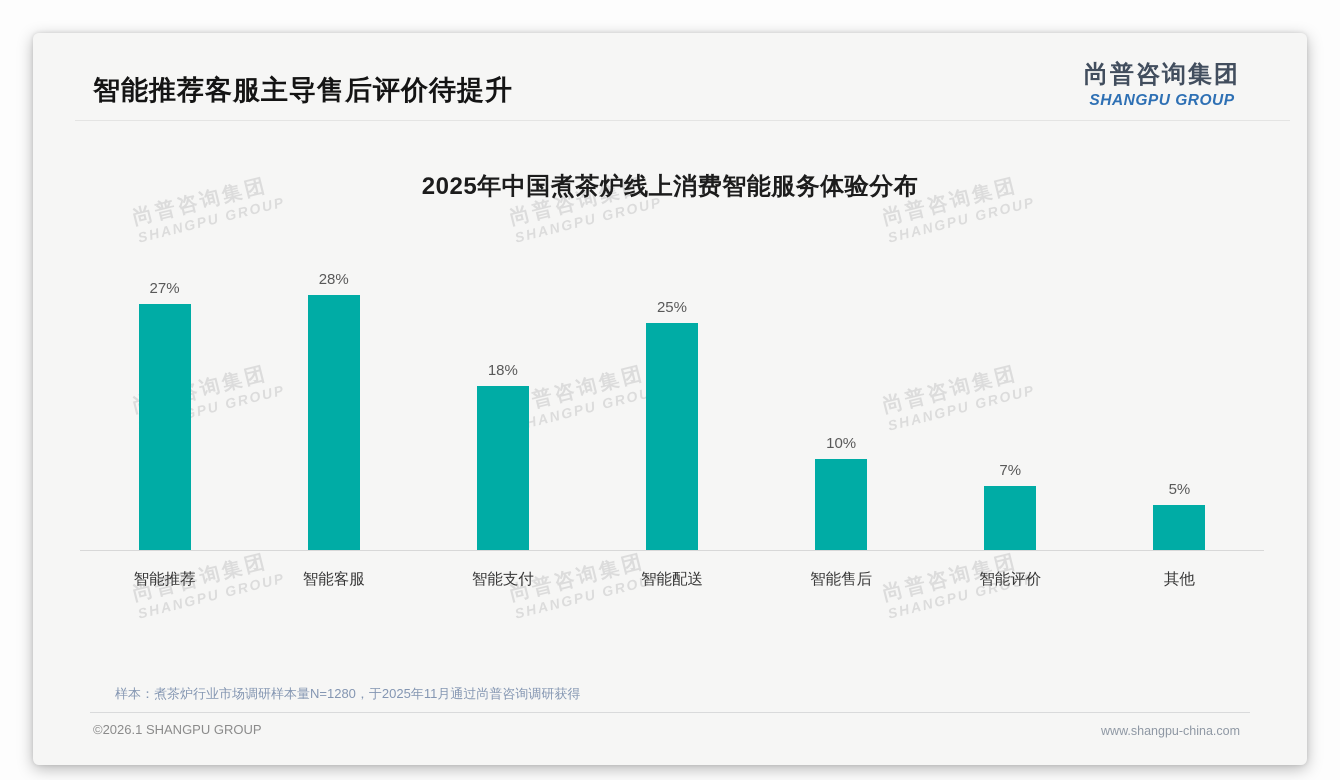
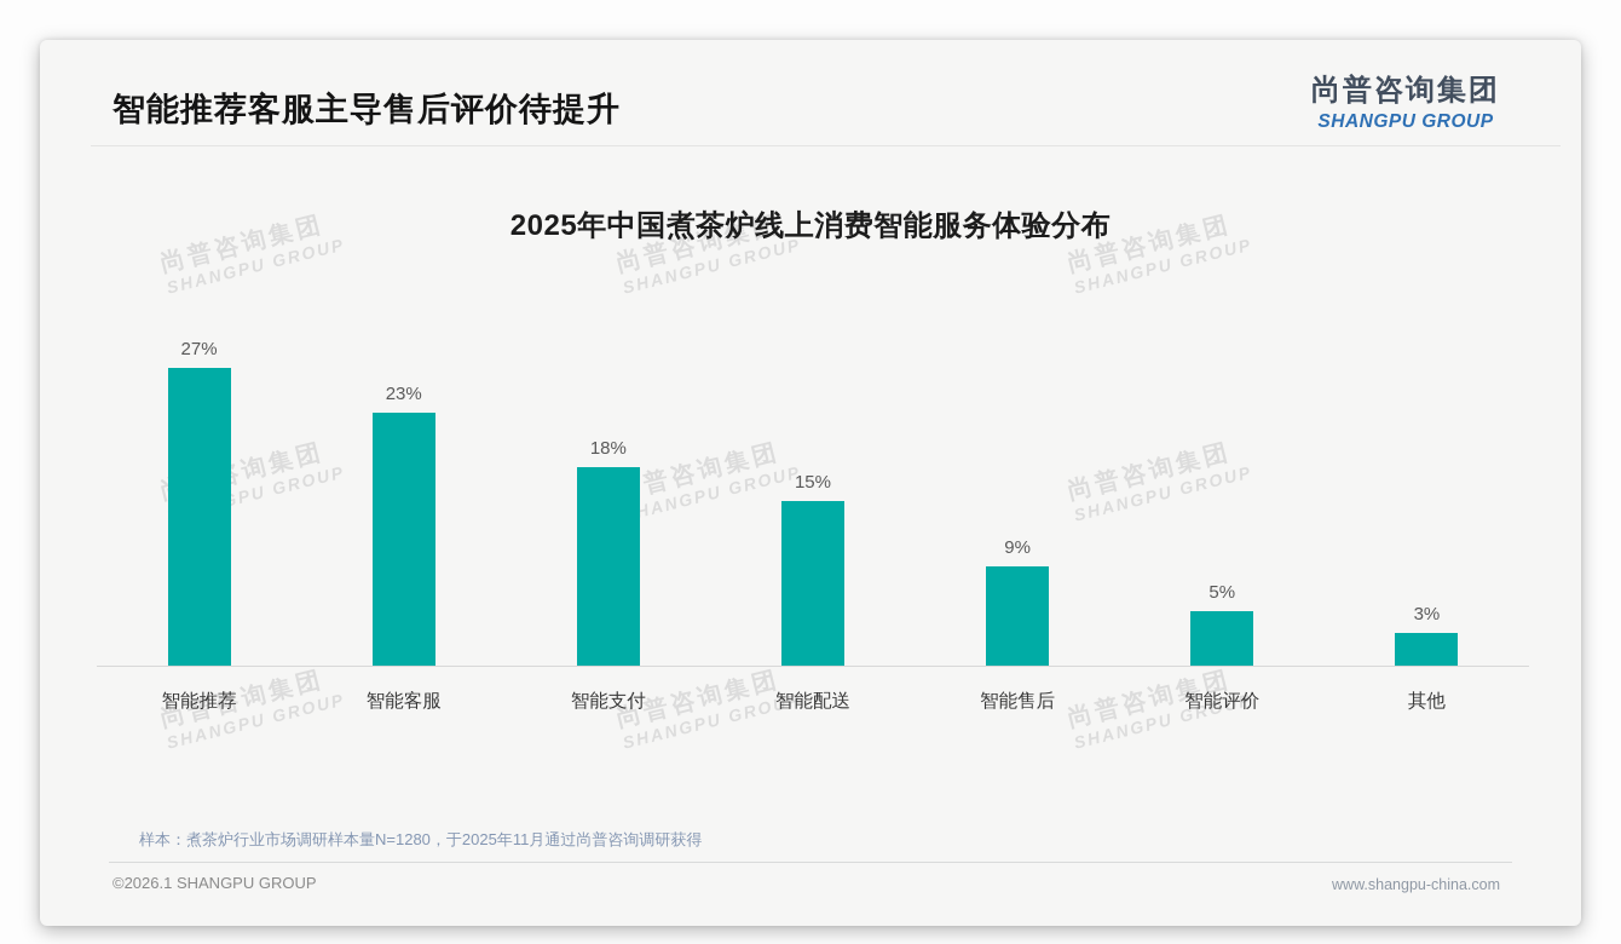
智能客服: 28% -> 23%
智能配送: 25% -> 15%
智能售后: 10% -> 9%
智能评价: 7% -> 5%
其他: 5% -> 3%
